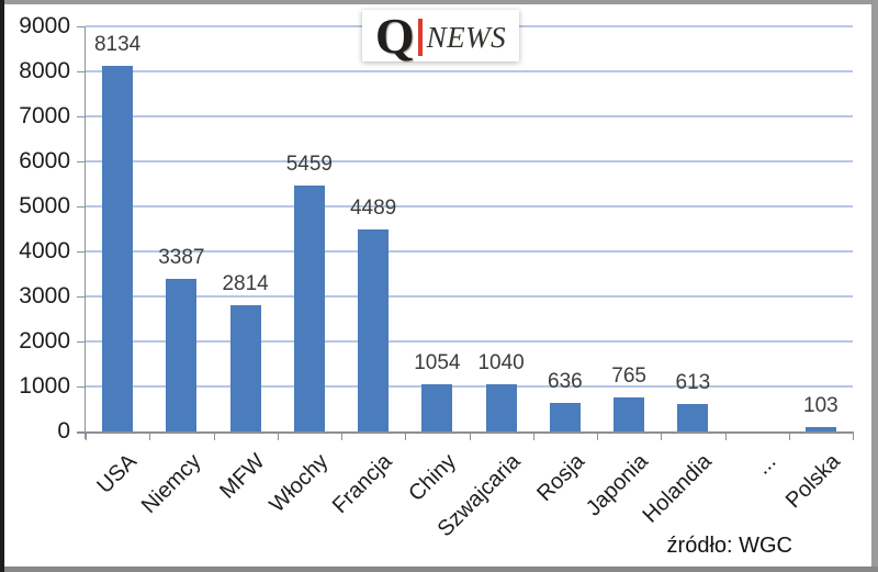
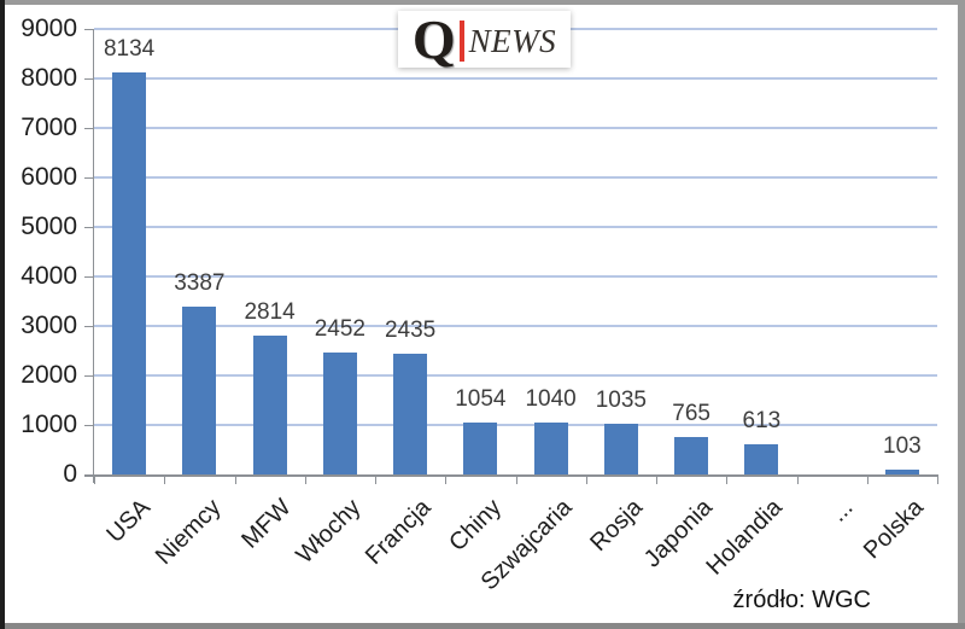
Włochy: 5459 -> 2452
Francja: 4489 -> 2435
Rosja: 636 -> 1035
